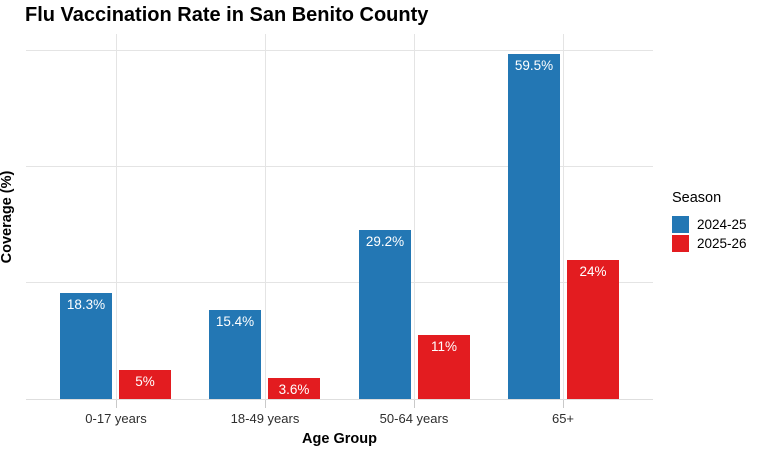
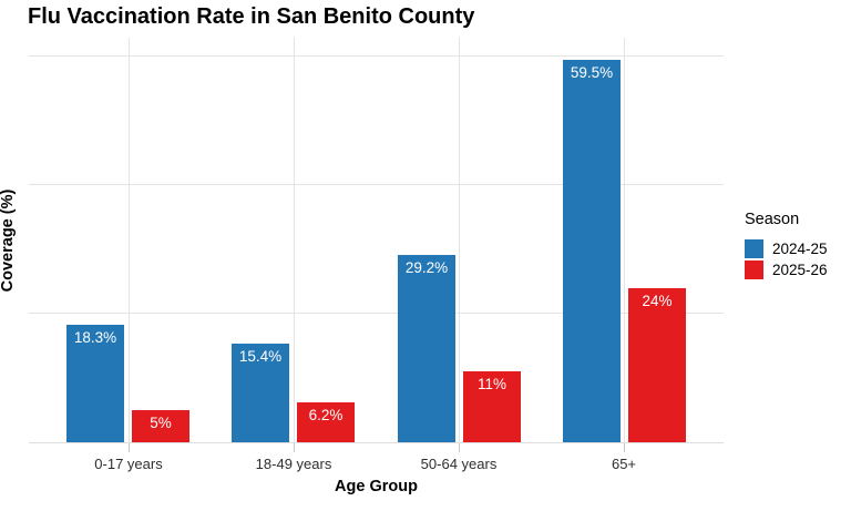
2025-26/18-49 years: 3.6% -> 6.2%
